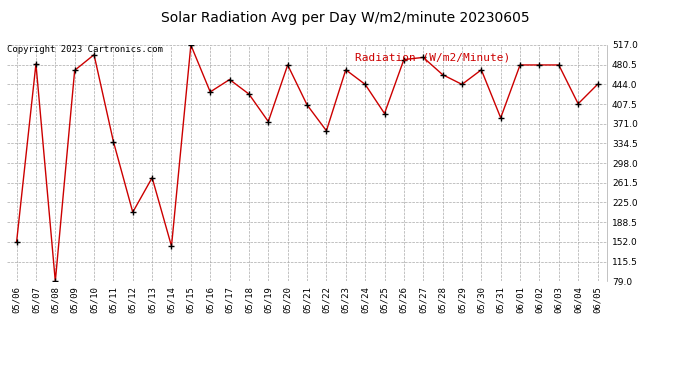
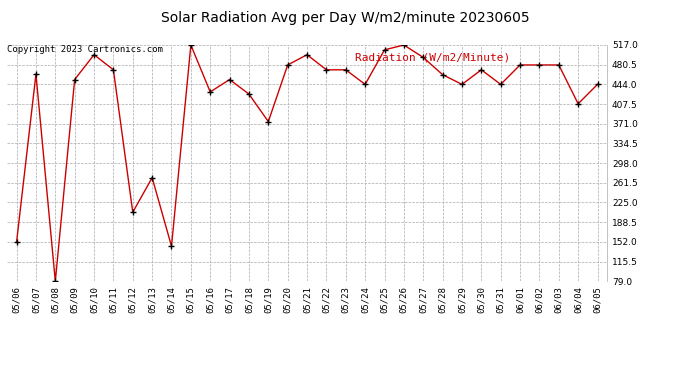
05/07: 482 -> 463
05/09: 470 -> 453
05/11: 338 -> 471
05/21: 406 -> 499
05/22: 358 -> 471
05/25: 390 -> 508
05/26: 490 -> 517
05/31: 382 -> 444
